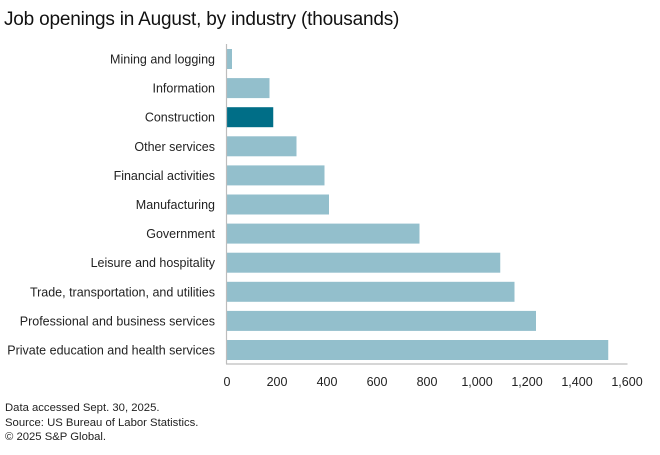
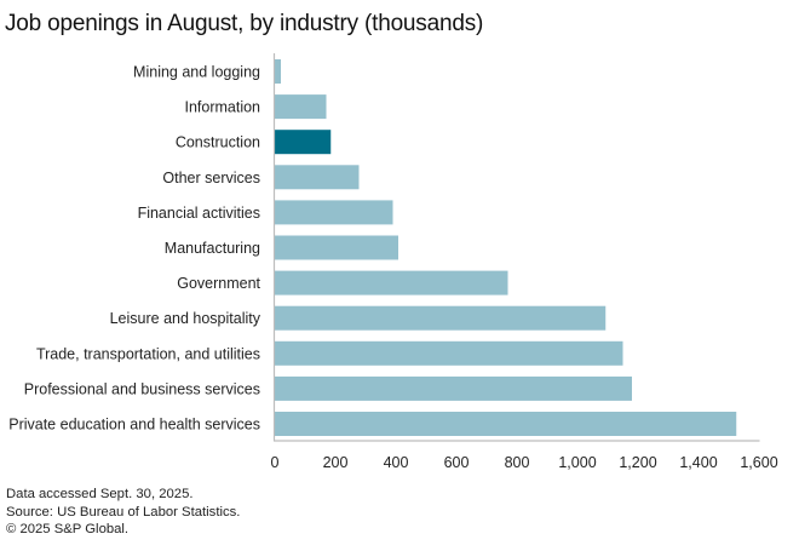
Professional and business services: 1240 -> 1180
